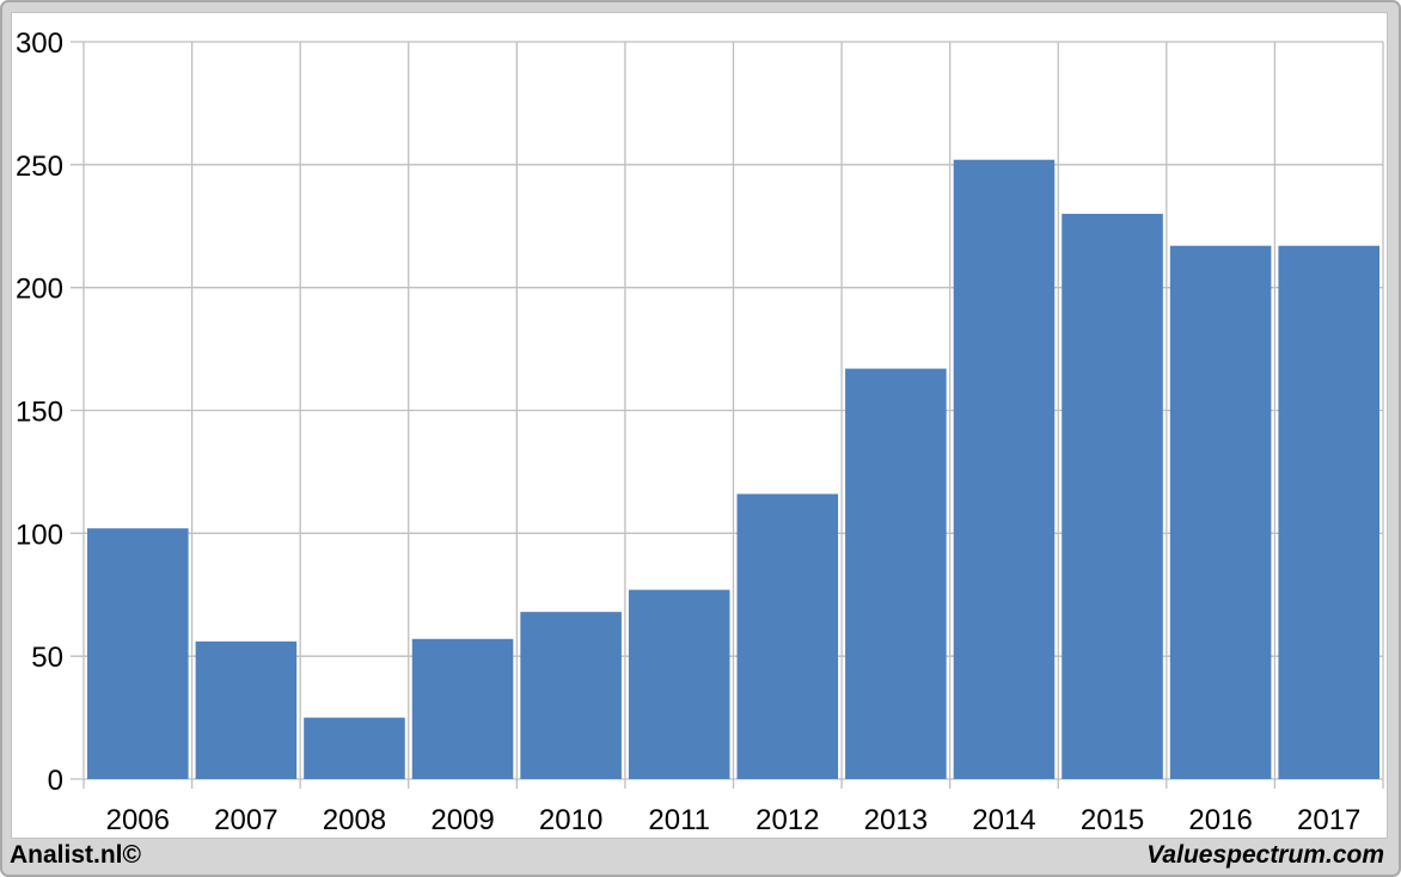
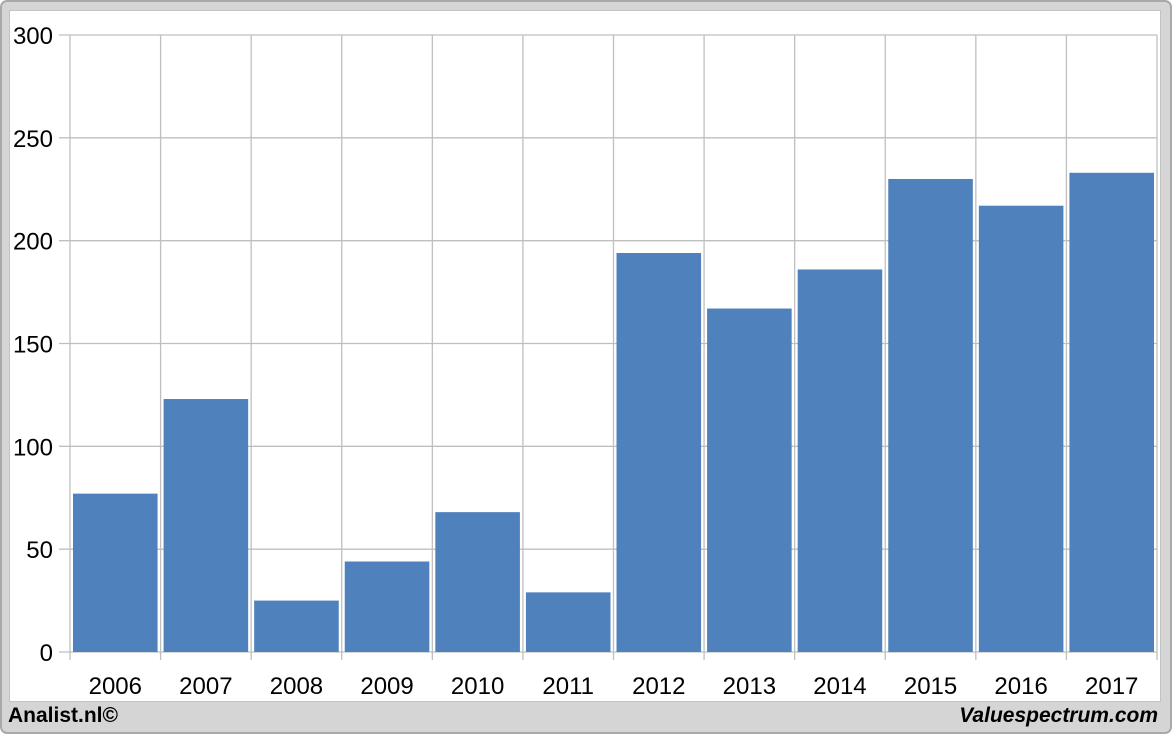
2006: 102 -> 77
2007: 56 -> 123
2009: 57 -> 44
2011: 77 -> 29
2012: 116 -> 194
2014: 252 -> 186
2017: 217 -> 233
